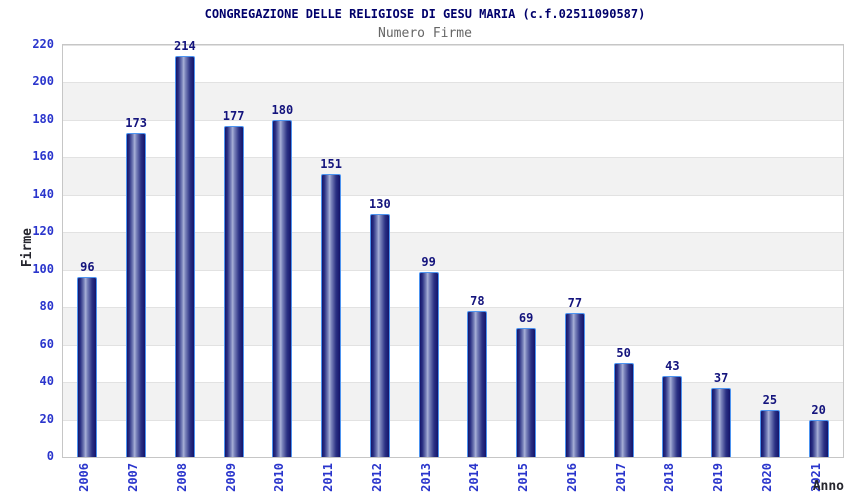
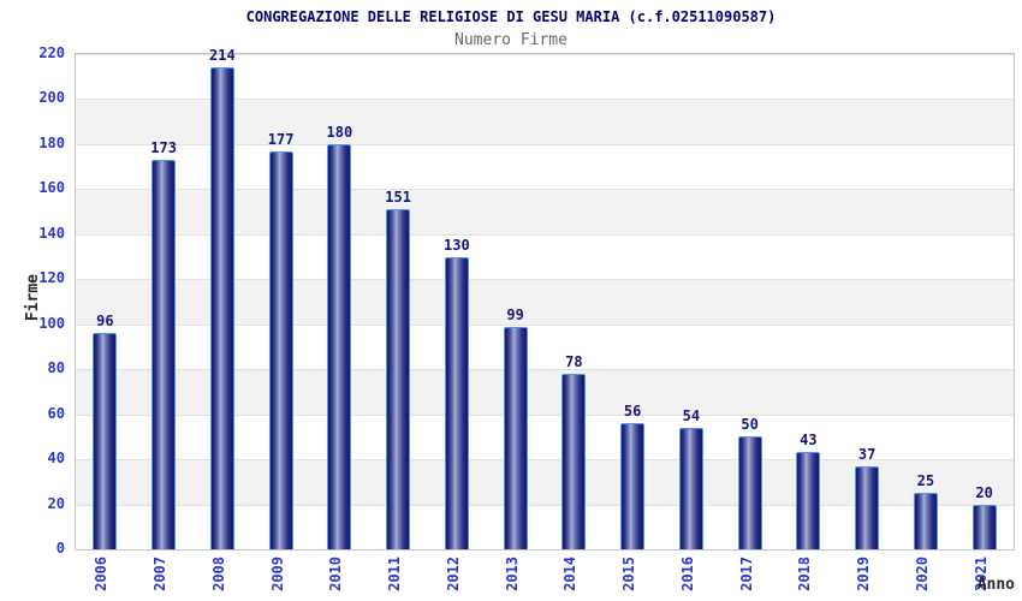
2015: 69 -> 56
2016: 77 -> 54
